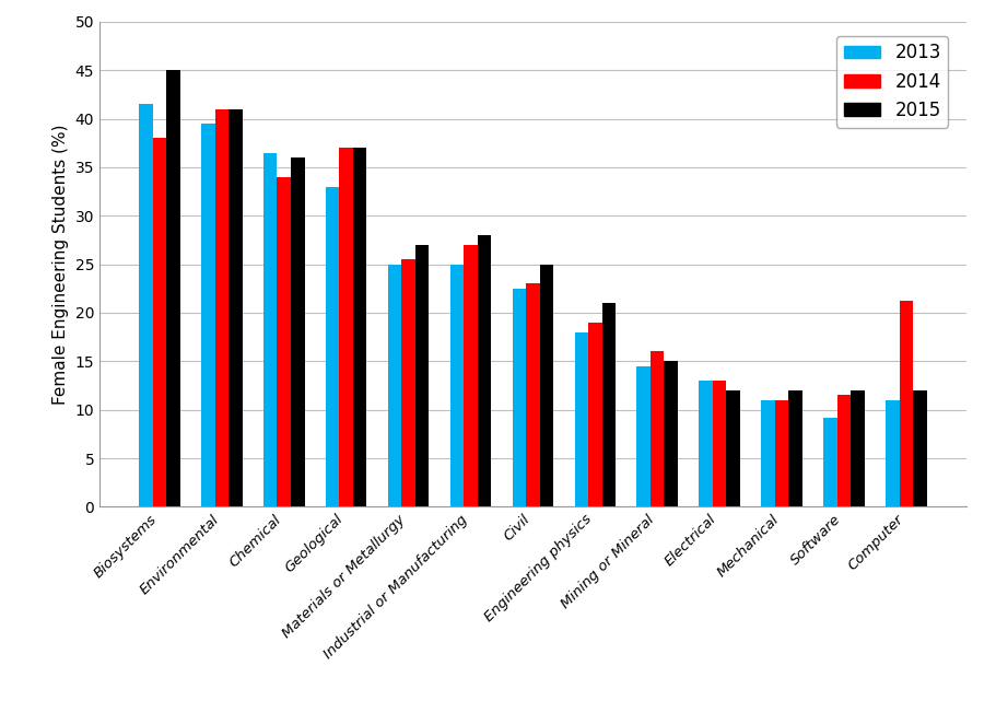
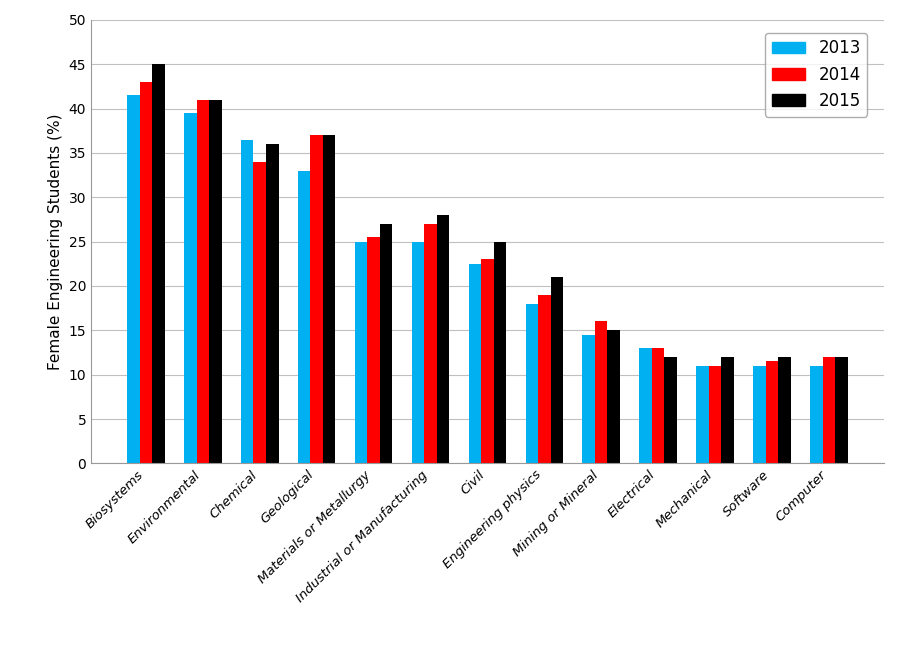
2014/Biosystems: 38.0 -> 43.0
2013/Software: 9.2 -> 11.0
2014/Computer: 21.2 -> 12.0
